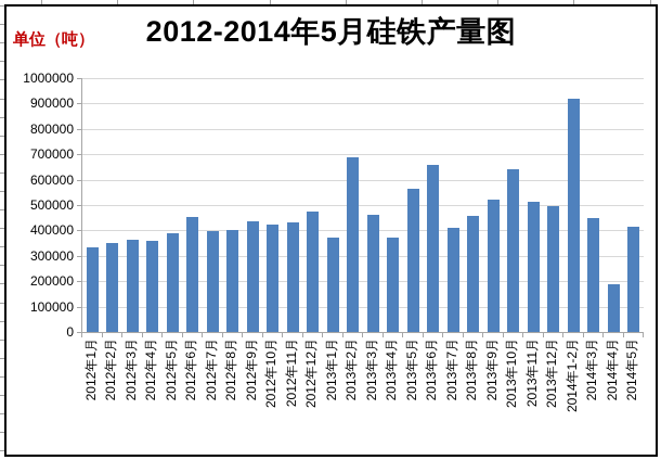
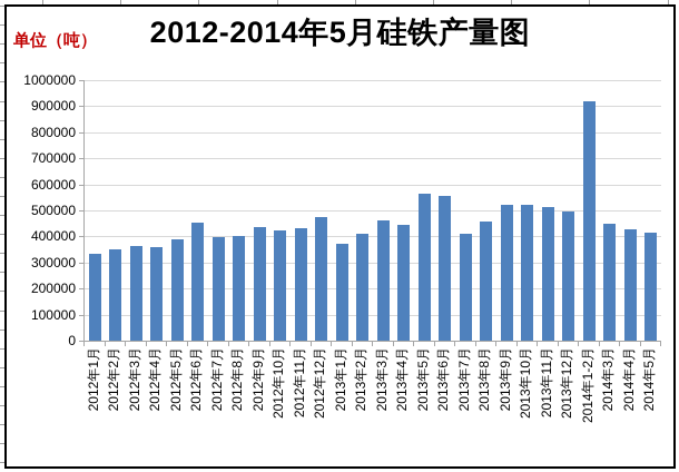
2013年2月: 690000 -> 410000
2013年4月: 370000 -> 440000
2013年6月: 660000 -> 560000
2013年10月: 640000 -> 520000
2014年4月: 190000 -> 430000
